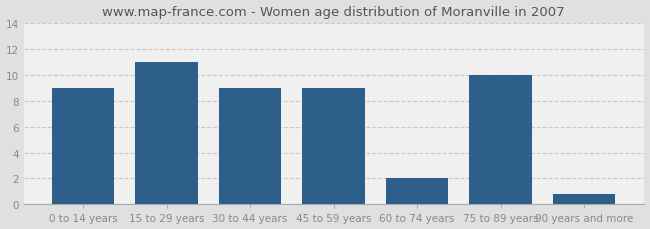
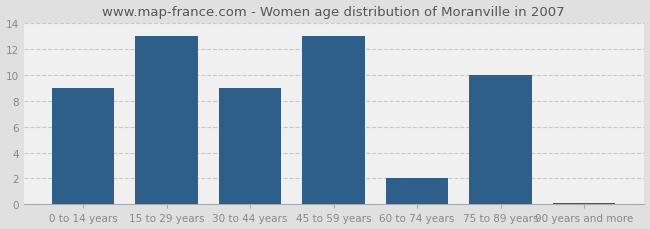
15 to 29 years: 11.0 -> 13.0
45 to 59 years: 9.0 -> 13.0
90 years and more: 0.8 -> 0.1
